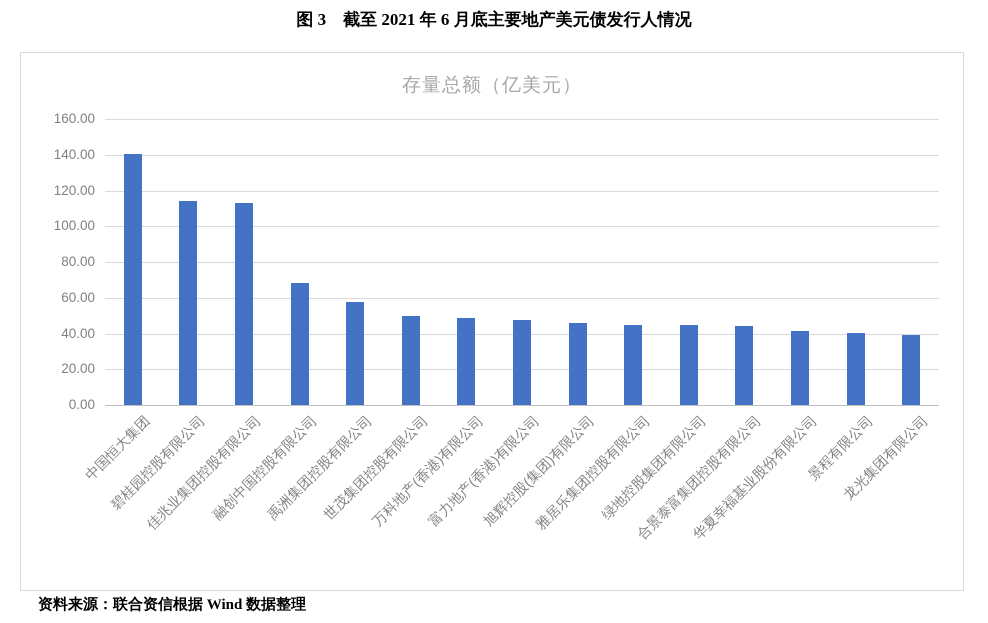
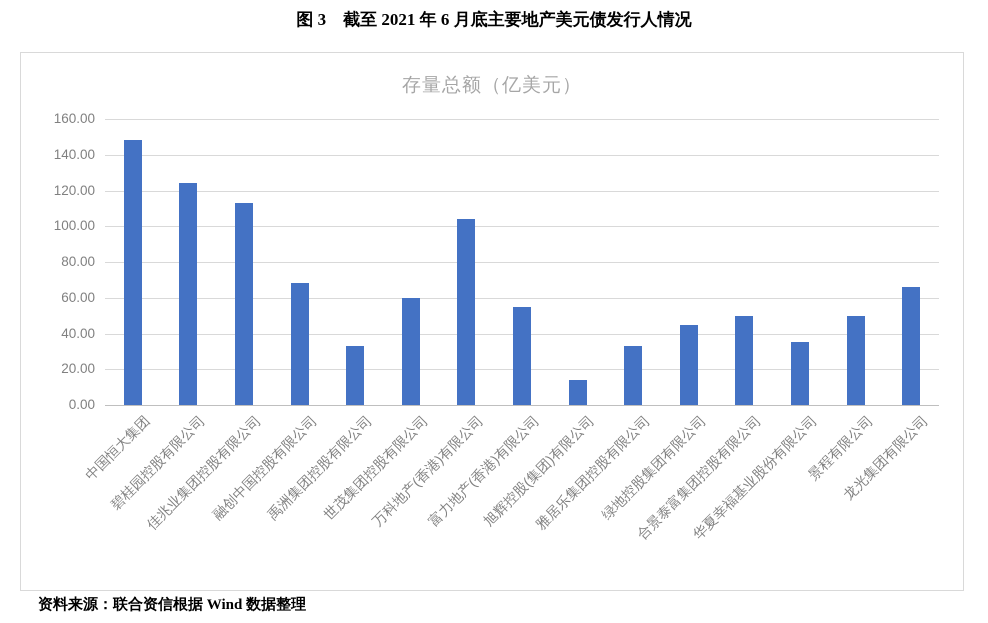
中国恒大集团: 140 -> 148
碧桂园控股有限公司: 114 -> 124
禹洲集团控股有限公司: 58 -> 33
世茂集团控股有限公司: 50 -> 60
万科地产(香港)有限公司: 49 -> 104
富力地产(香港)有限公司: 48 -> 55
旭辉控股(集团)有限公司: 46 -> 14
雅居乐集团控股有限公司: 45 -> 33
合景泰富集团控股有限公司: 44 -> 50
华夏幸福基业股份有限公司: 42 -> 35
景程有限公司: 40 -> 50
龙光集团有限公司: 39 -> 66
